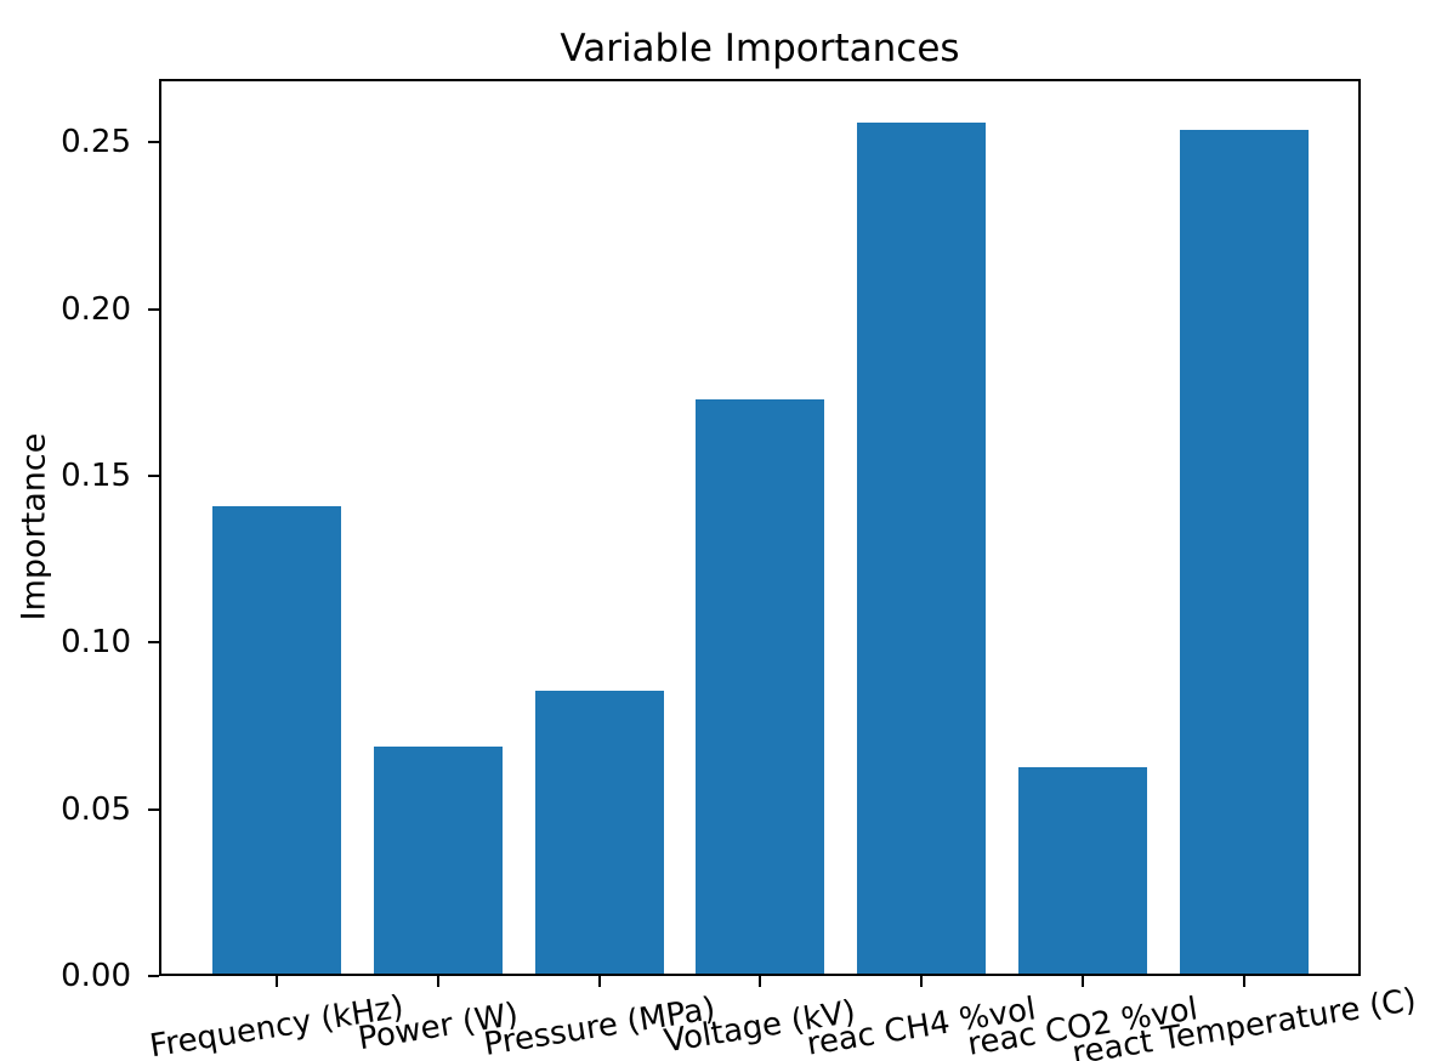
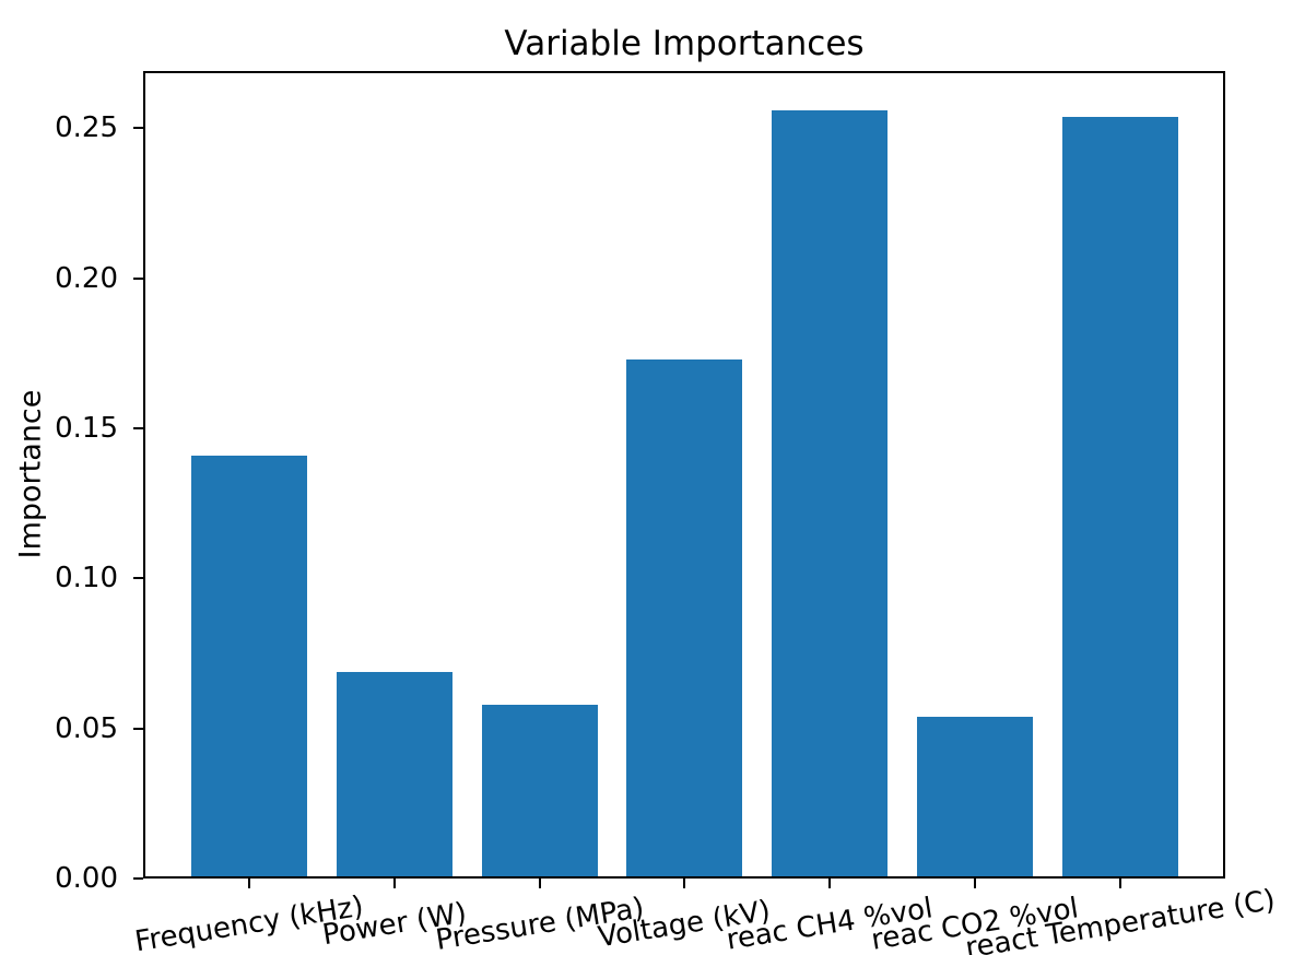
Pressure (MPa): 0.085 -> 0.057
reac CO2 %vol: 0.062 -> 0.053
